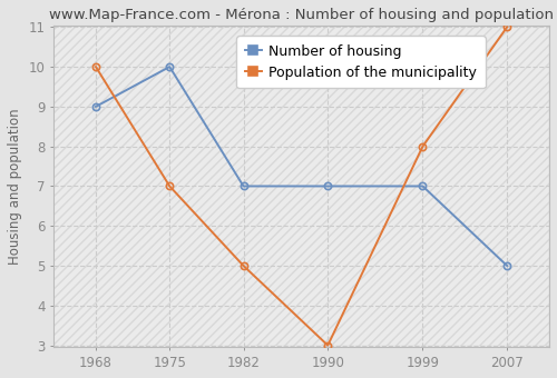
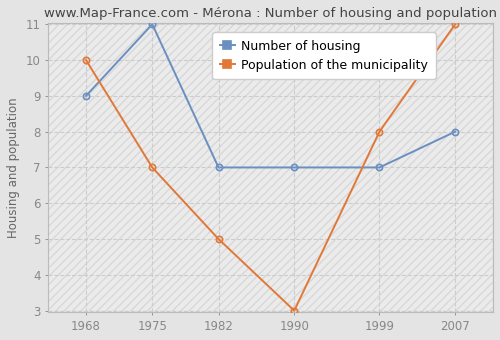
Number of housing/1975: 10 -> 11
Number of housing/2007: 5 -> 8
